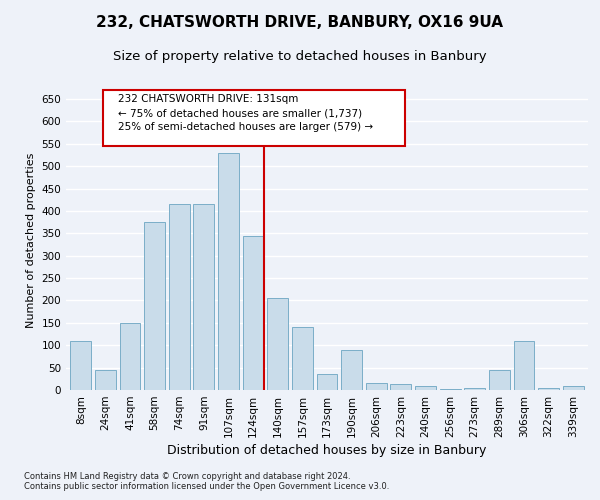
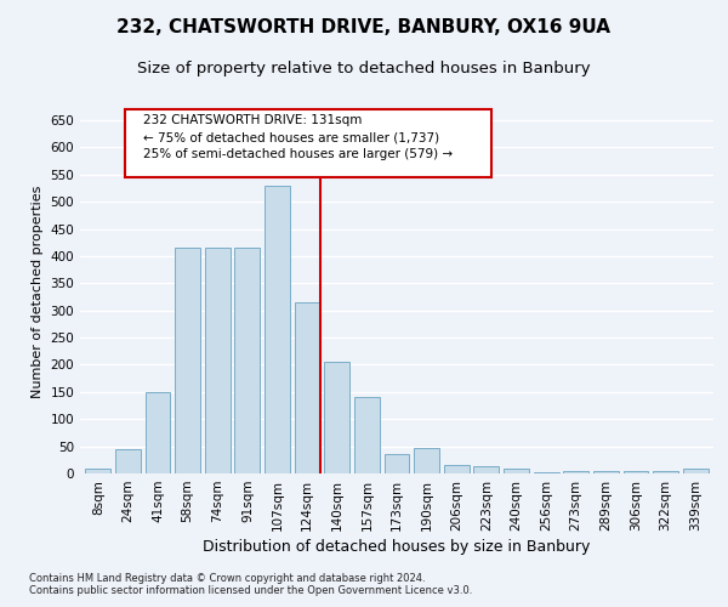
8sqm: 110 -> 8
58sqm: 375 -> 415
124sqm: 345 -> 315
190sqm: 90 -> 48
289sqm: 45 -> 5
306sqm: 110 -> 5
